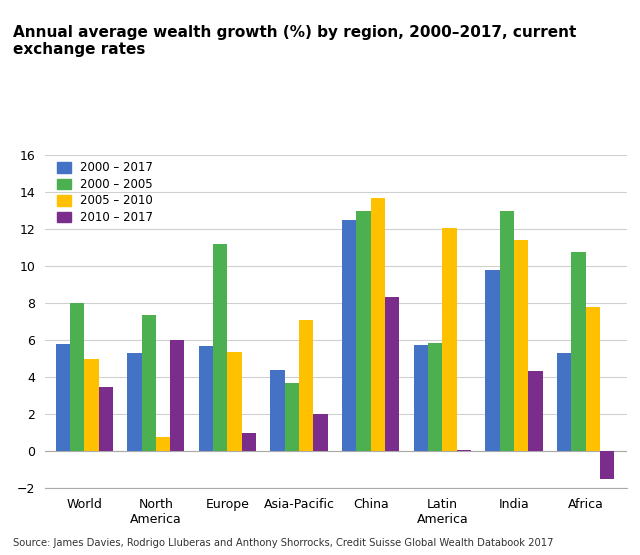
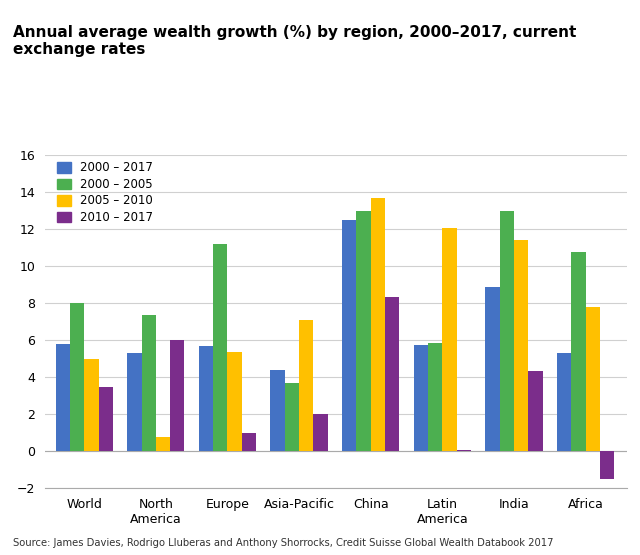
2000 – 2017/India: 9.8 -> 8.9
